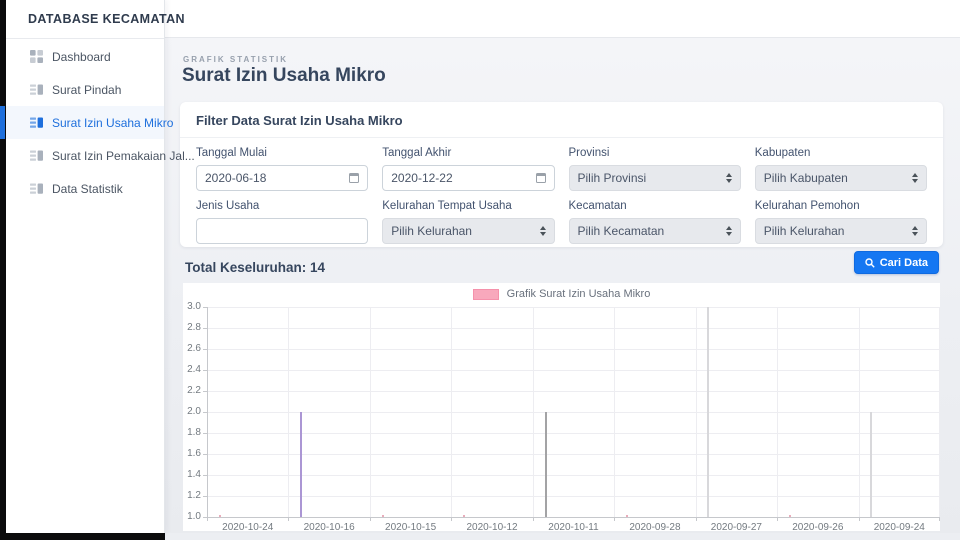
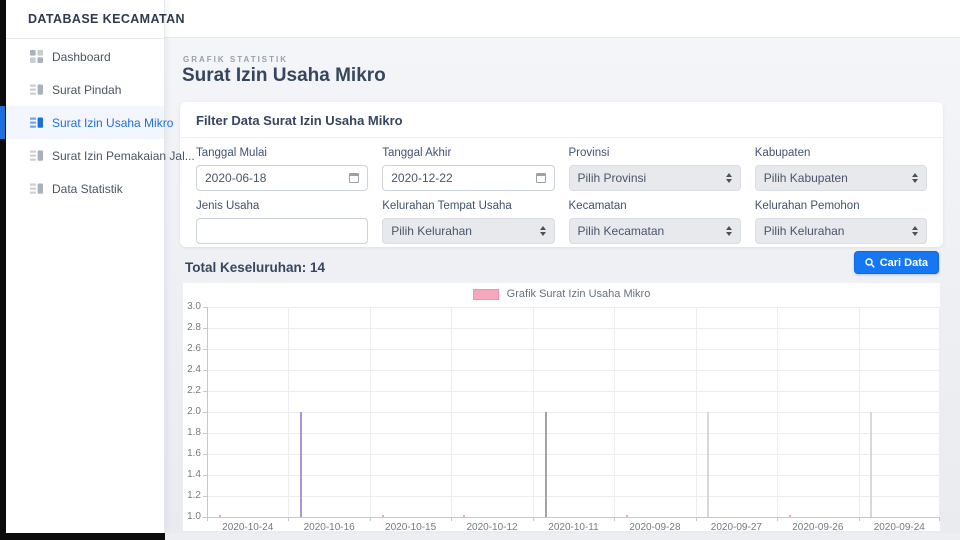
2020-09-27: 3 -> 2
